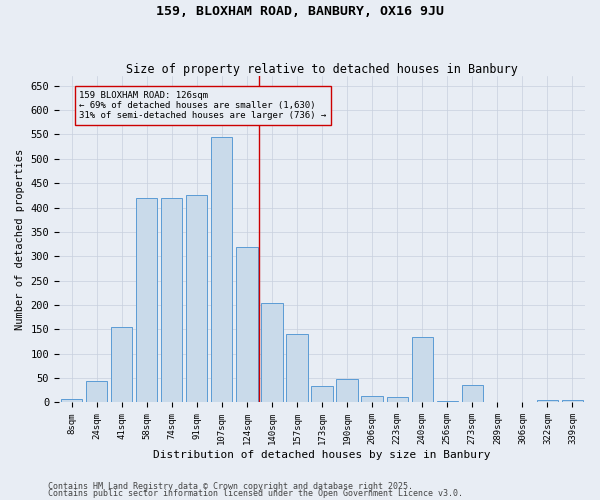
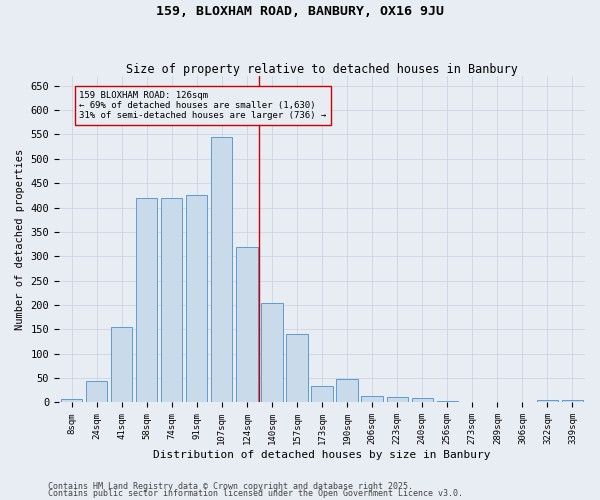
240sqm: 135 -> 9
273sqm: 35 -> 1
